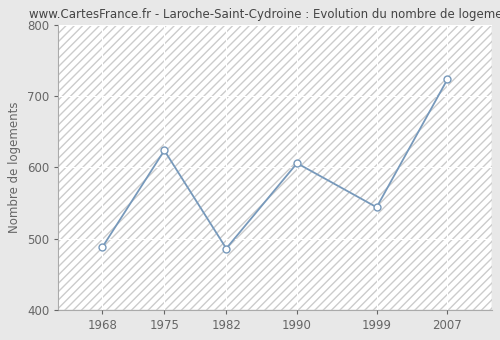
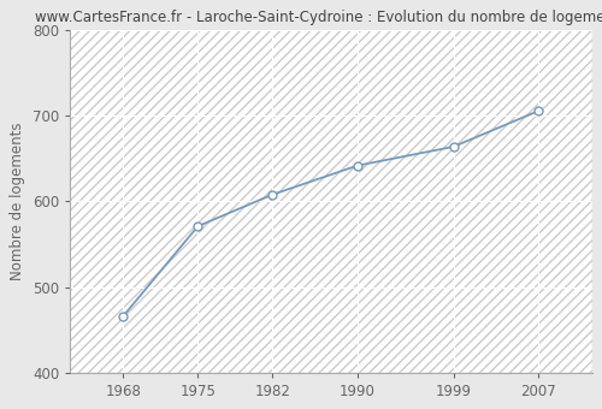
1968: 488 -> 466
1975: 624 -> 571
1982: 486 -> 608
1990: 606 -> 642
1999: 544 -> 664
2007: 724 -> 706
